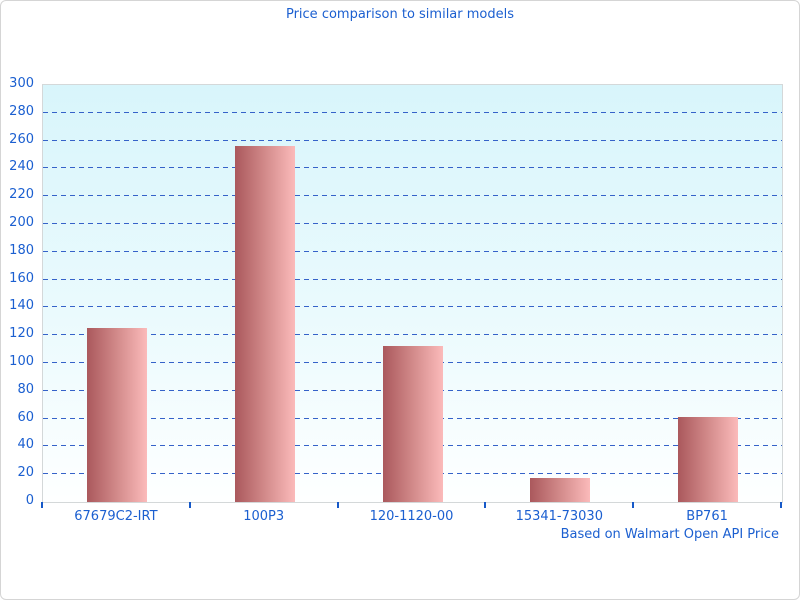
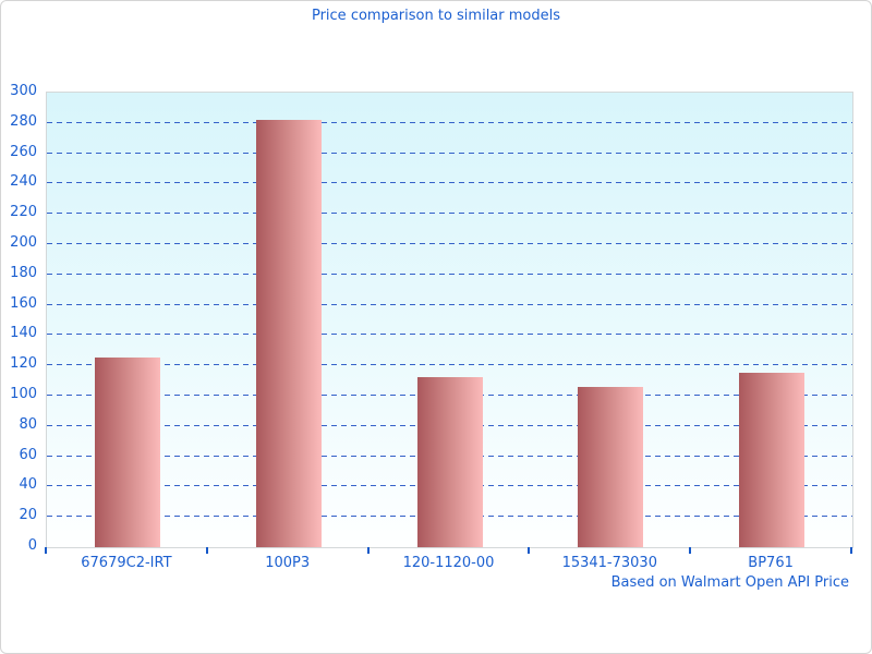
100P3: 256 -> 282
15341-73030: 17 -> 106
BP761: 61 -> 115
